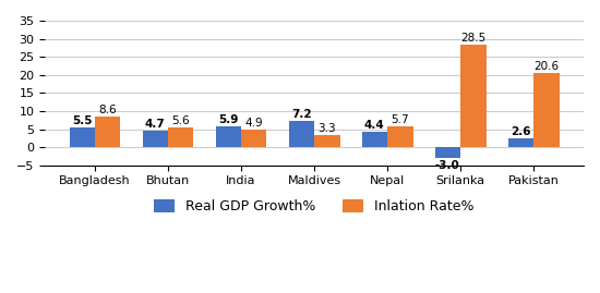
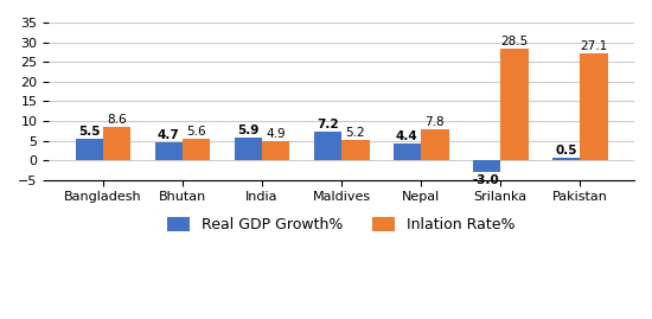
Inlation Rate%/Maldives: 3.3 -> 5.2
Inlation Rate%/Nepal: 5.7 -> 7.8
Real GDP Growth%/Pakistan: 2.6 -> 0.5
Inlation Rate%/Pakistan: 20.6 -> 27.1
